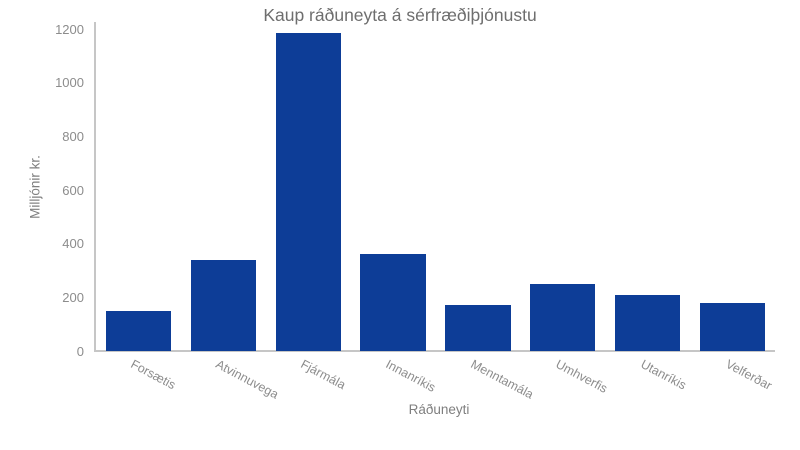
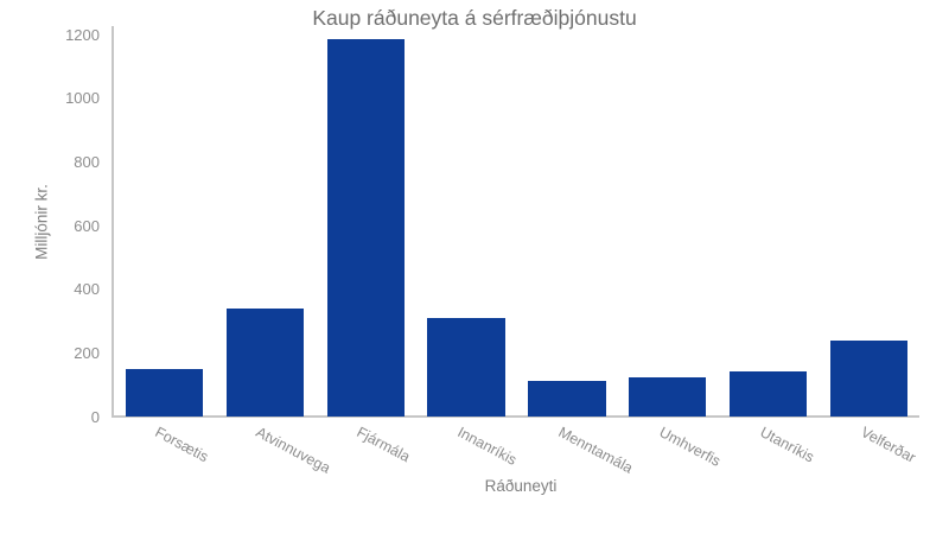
Innanríkis: 360 -> 310
Menntamála: 170 -> 110
Umhverfis: 250 -> 120
Utanríkis: 210 -> 140
Velferðar: 180 -> 240
